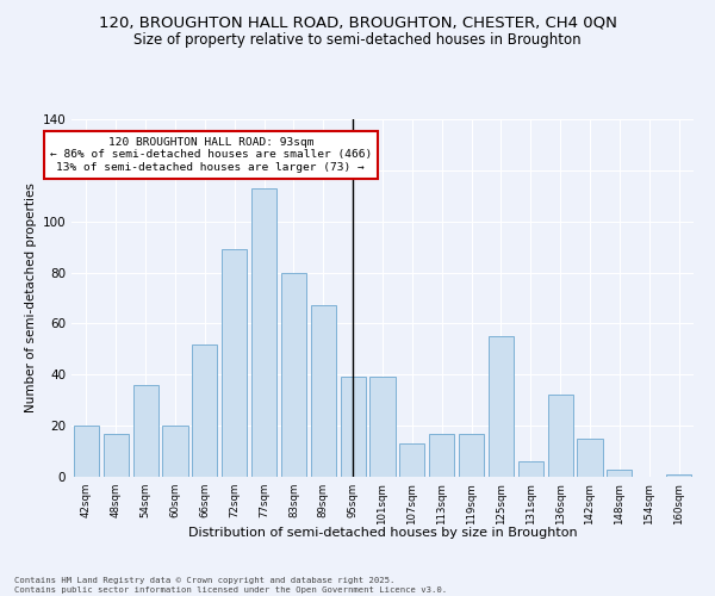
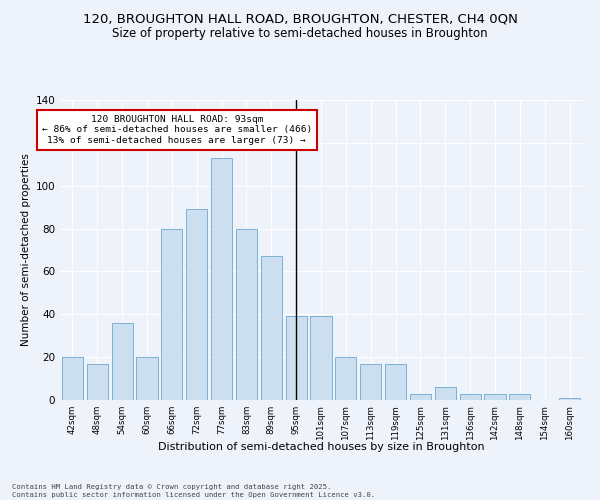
66sqm: 52 -> 80
107sqm: 13 -> 20
125sqm: 55 -> 3
136sqm: 32 -> 3
142sqm: 15 -> 3
